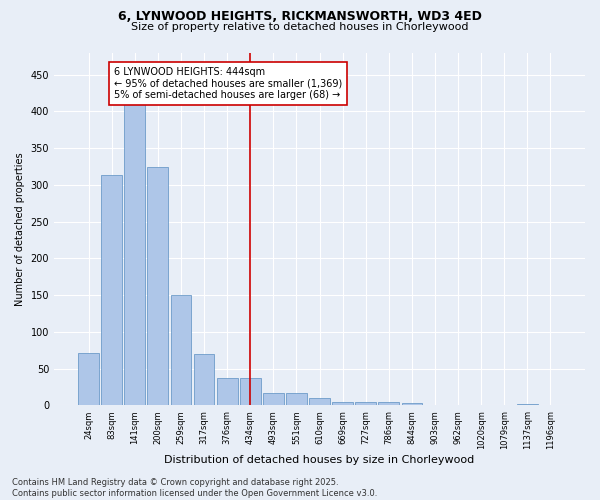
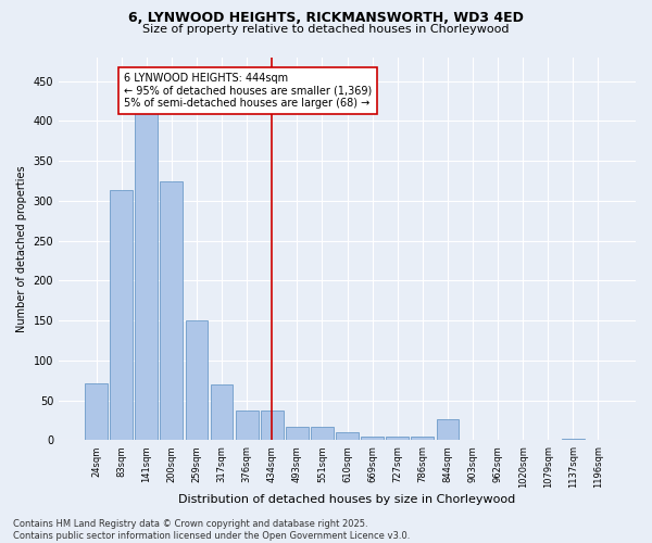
844sqm: 3 -> 26
